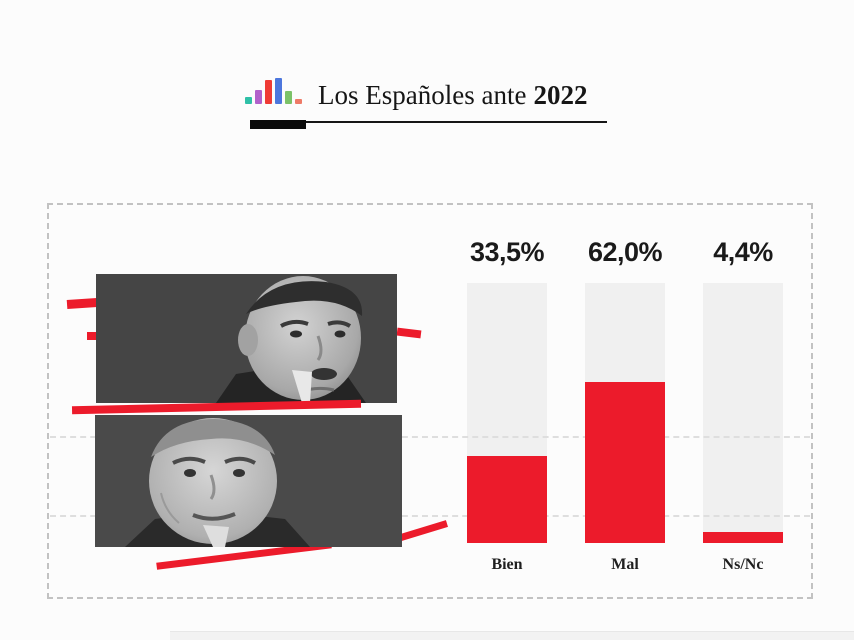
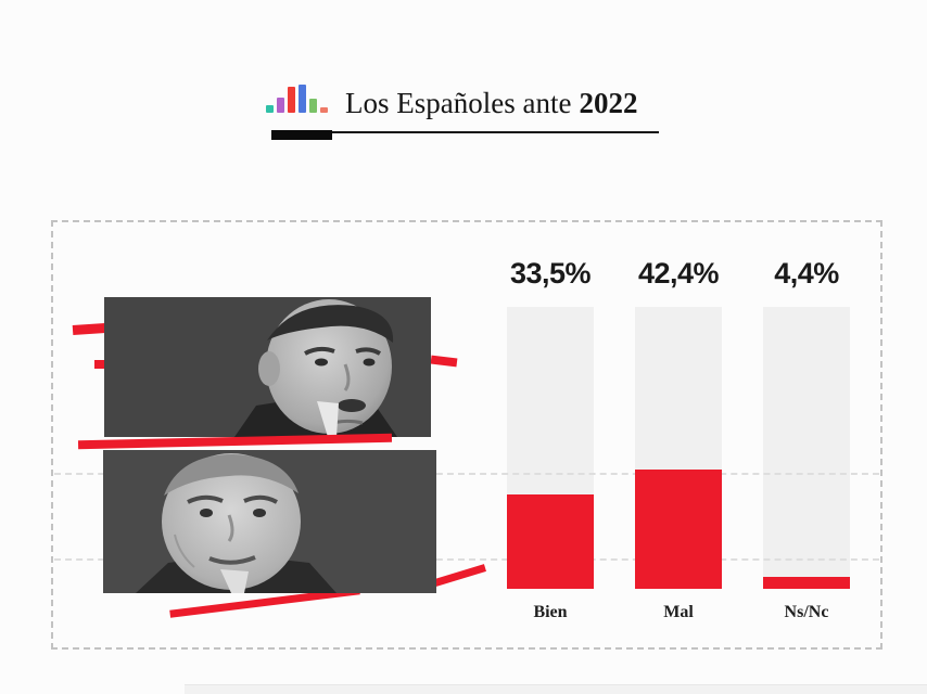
Mal: 62,0% -> 42,4%
